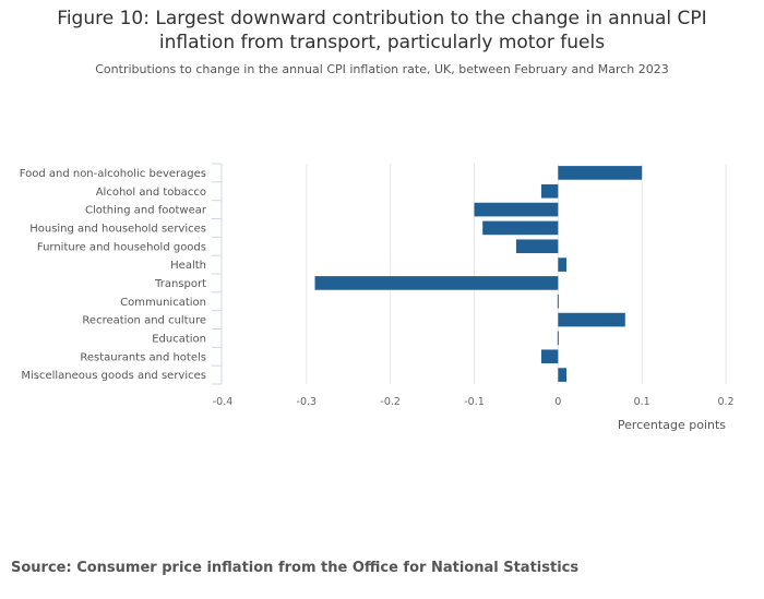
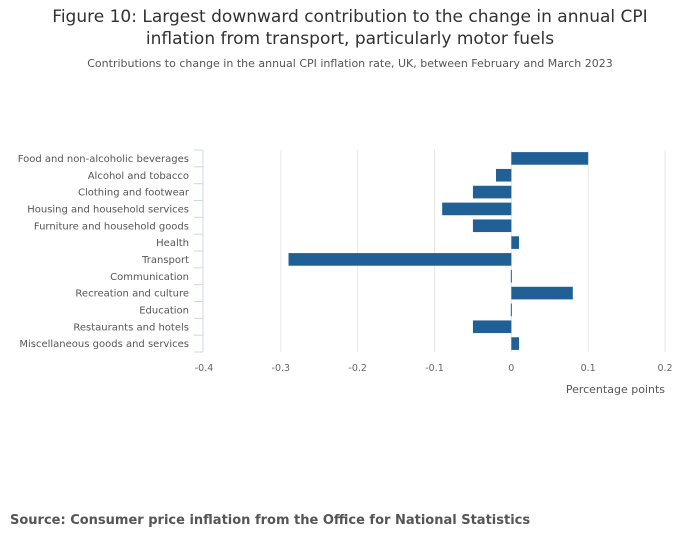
Clothing and footwear: -0.10 -> -0.05
Restaurants and hotels: -0.02 -> -0.05
